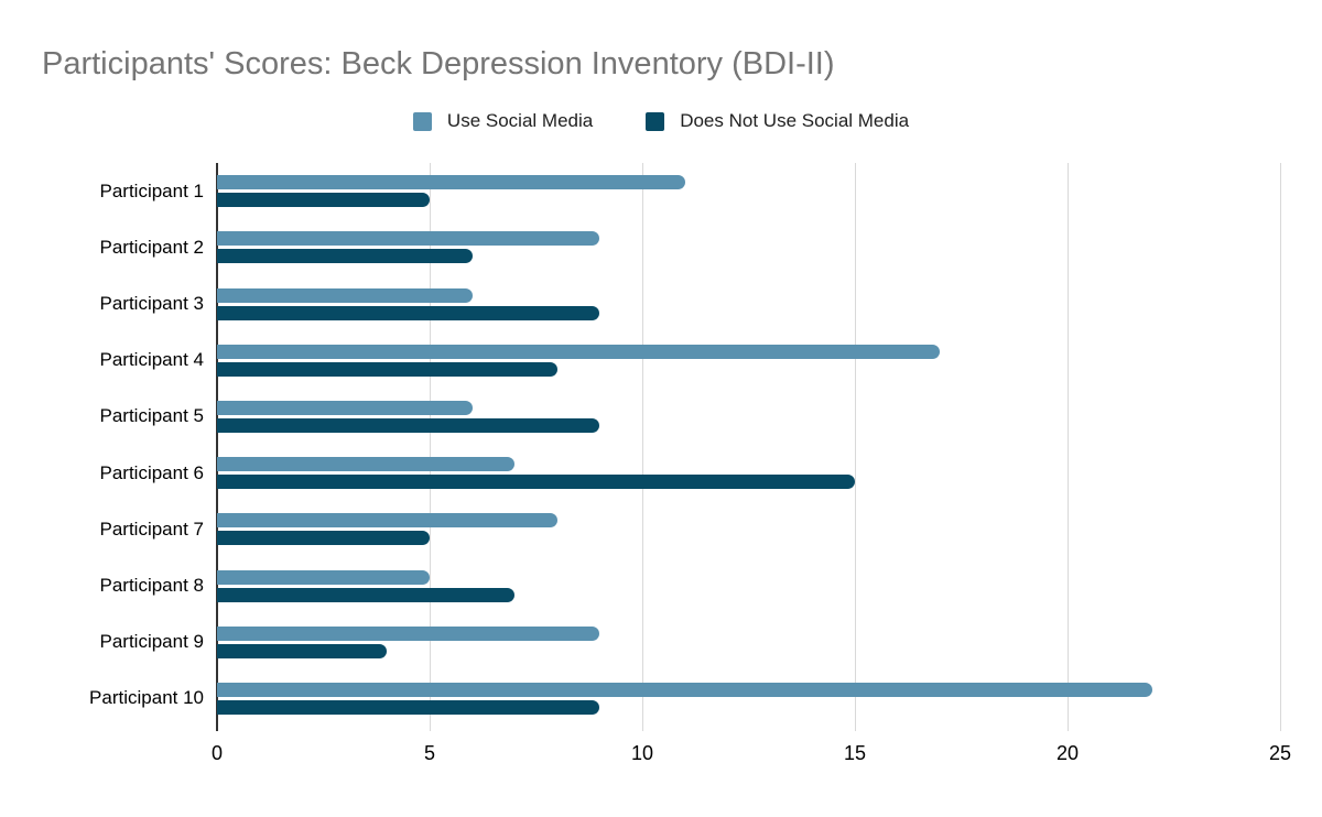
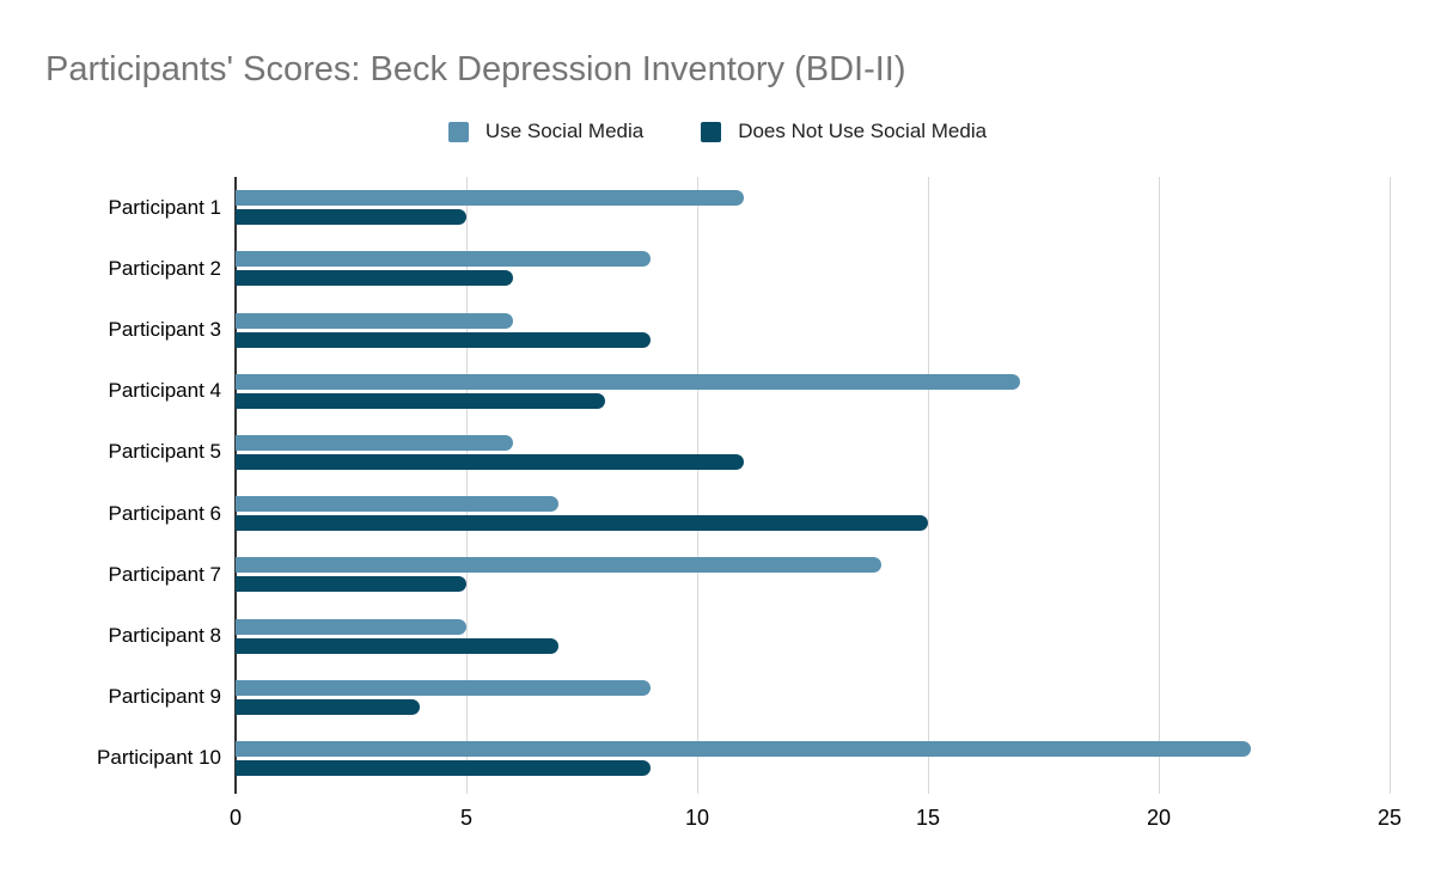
Does Not Use Social Media/Participant 5: 9 -> 11
Use Social Media/Participant 7: 8 -> 14
